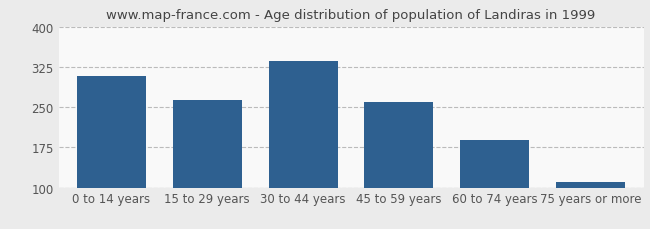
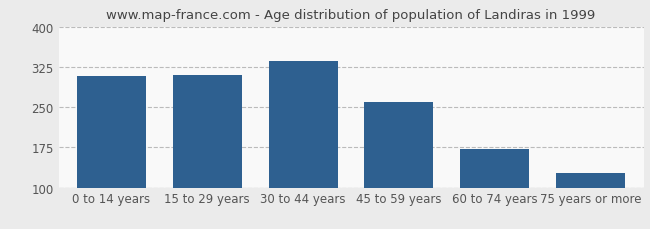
15 to 29 years: 263 -> 310
60 to 74 years: 188 -> 172
75 years or more: 110 -> 128
